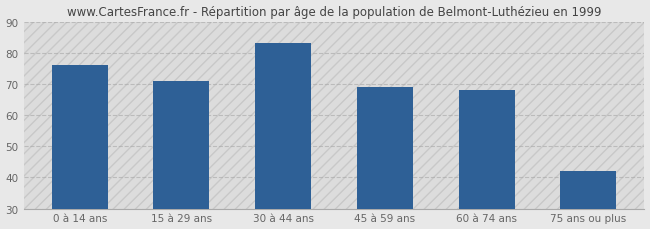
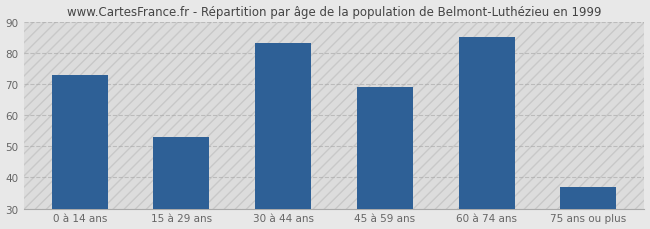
0 à 14 ans: 76 -> 73
15 à 29 ans: 71 -> 53
60 à 74 ans: 68 -> 85
75 ans ou plus: 42 -> 37
